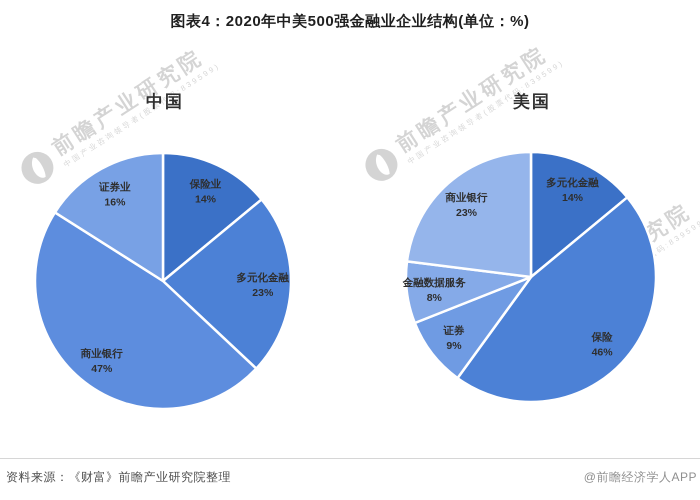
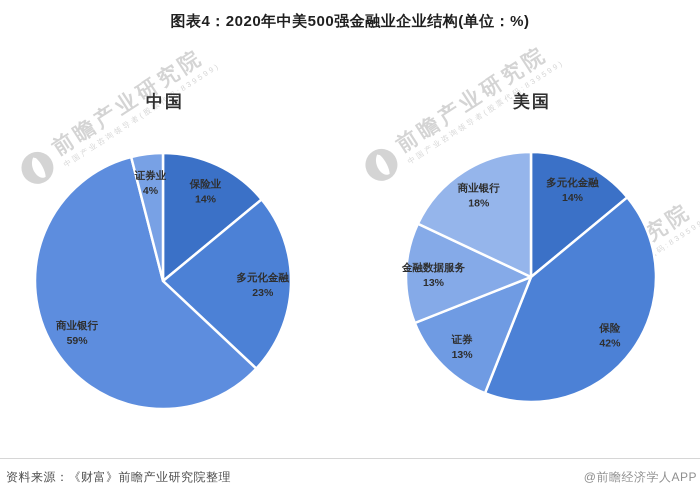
中国/商业银行: 47% -> 59%
中国/证券业: 16% -> 4%
美国/保险: 46% -> 42%
美国/证券: 9% -> 13%
美国/金融数据服务: 8% -> 13%
美国/商业银行: 23% -> 18%
